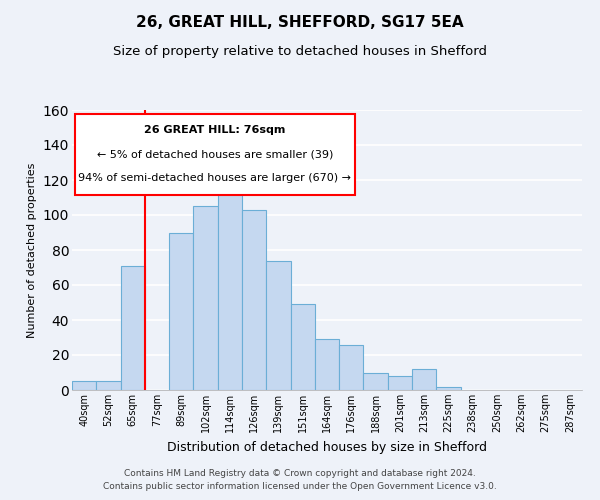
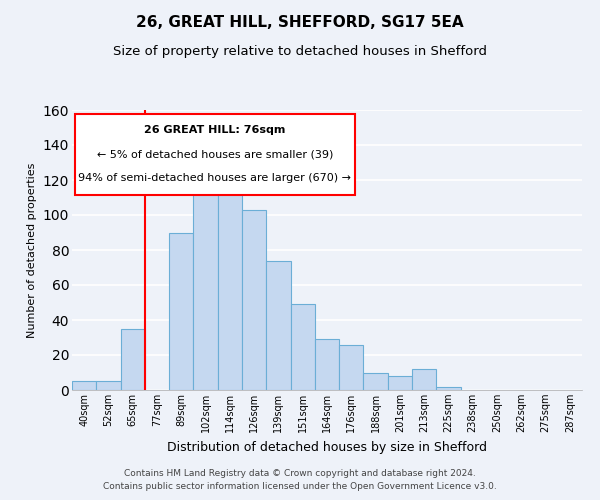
65sqm: 71 -> 35
102sqm: 105 -> 113
